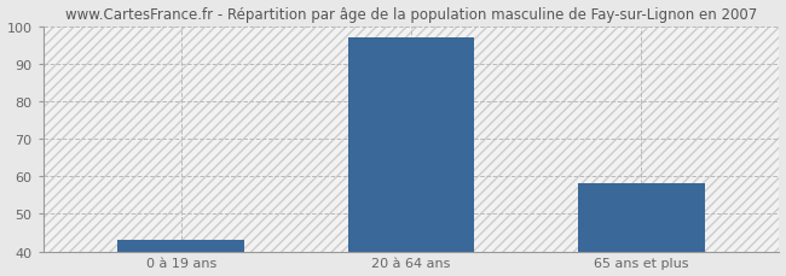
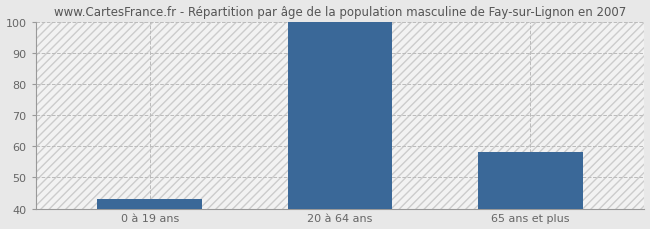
20 à 64 ans: 97 -> 100
